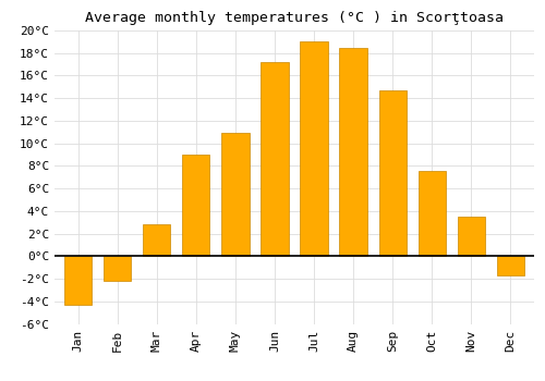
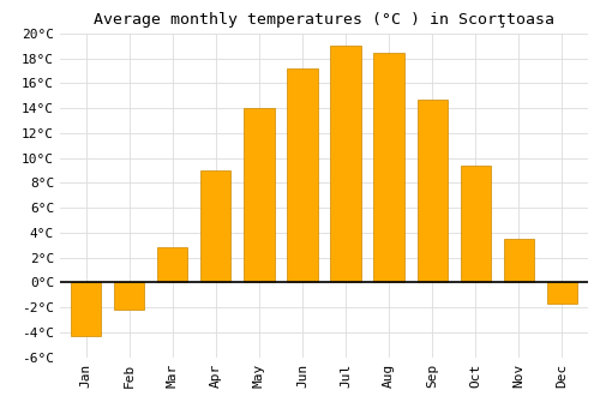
May: 10.9°C -> 14.0°C
Oct: 7.6°C -> 9.4°C
